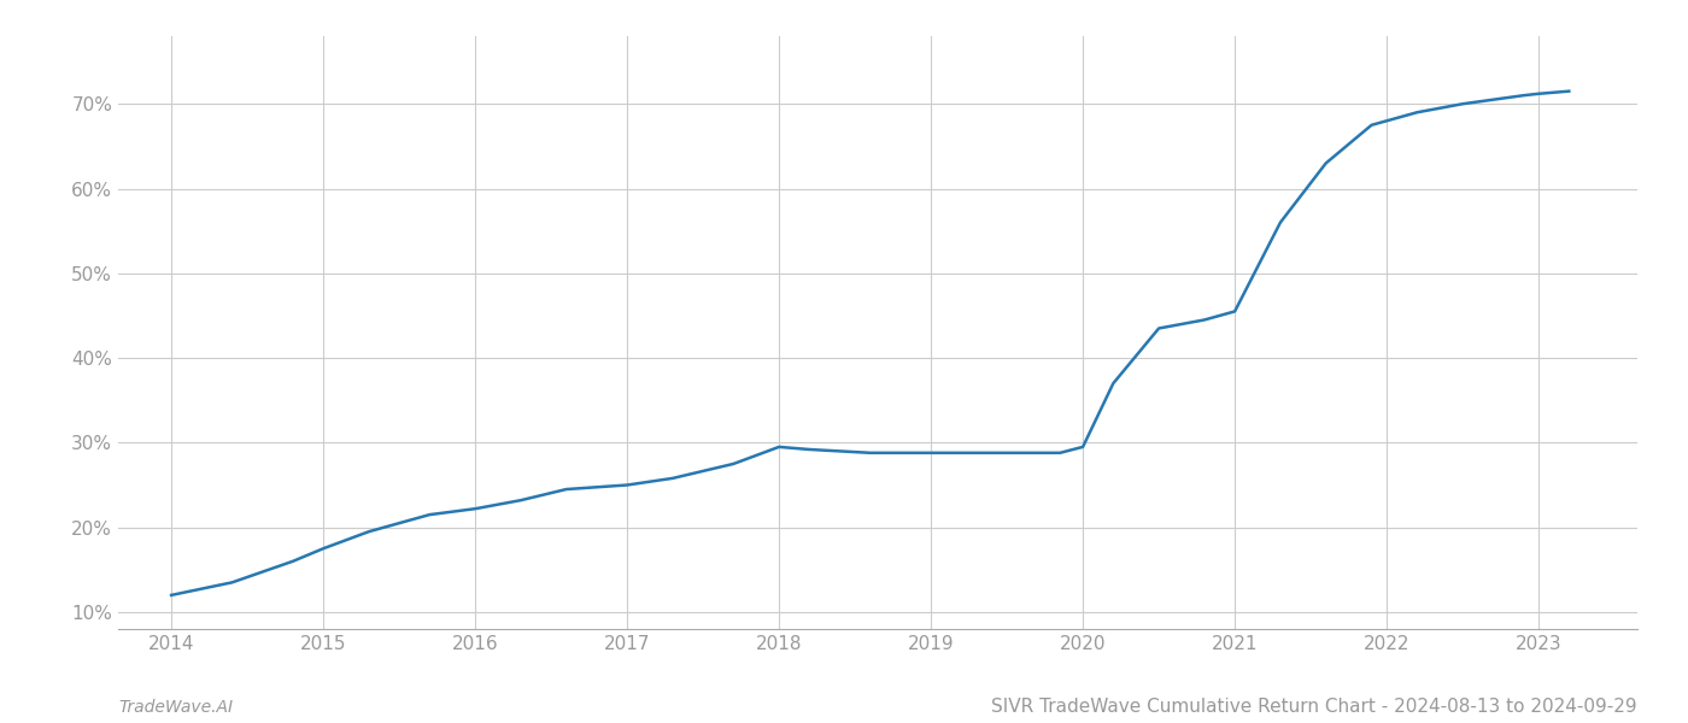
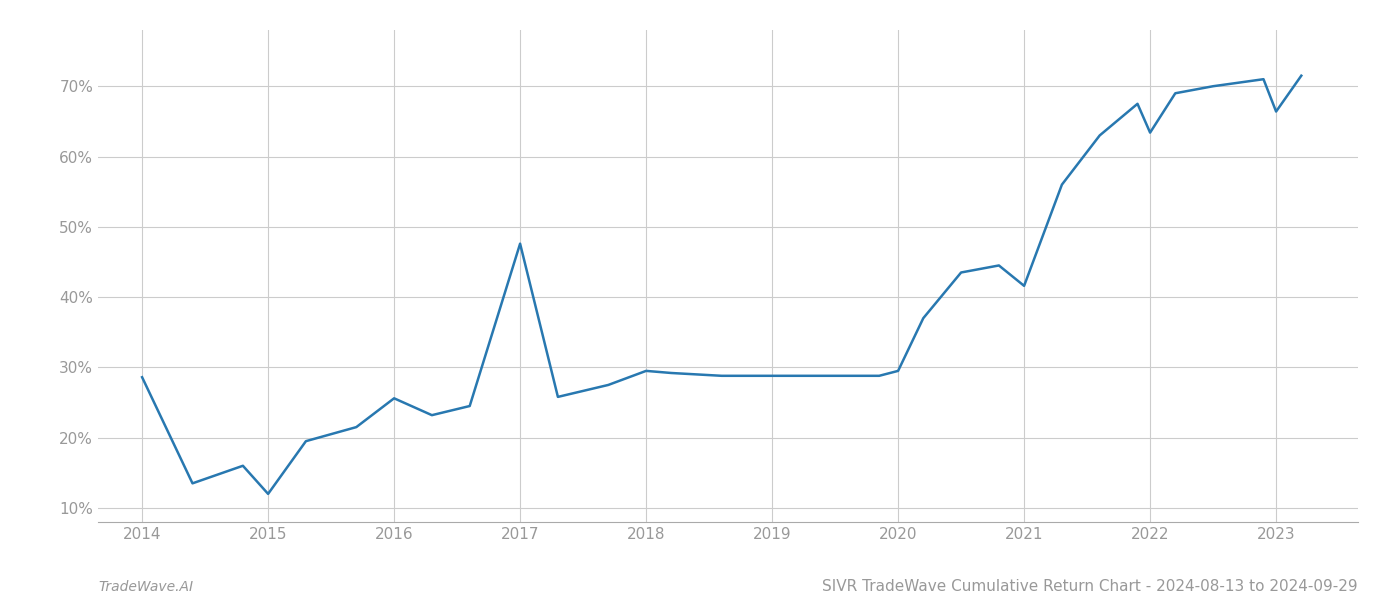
2014: 12.0% -> 28.6%
2015: 17.5% -> 12.0%
2016: 22.2% -> 25.6%
2017: 25.0% -> 47.6%
2021: 45.5% -> 41.6%
2022: 68.0% -> 63.4%
2023: 71.2% -> 66.4%
